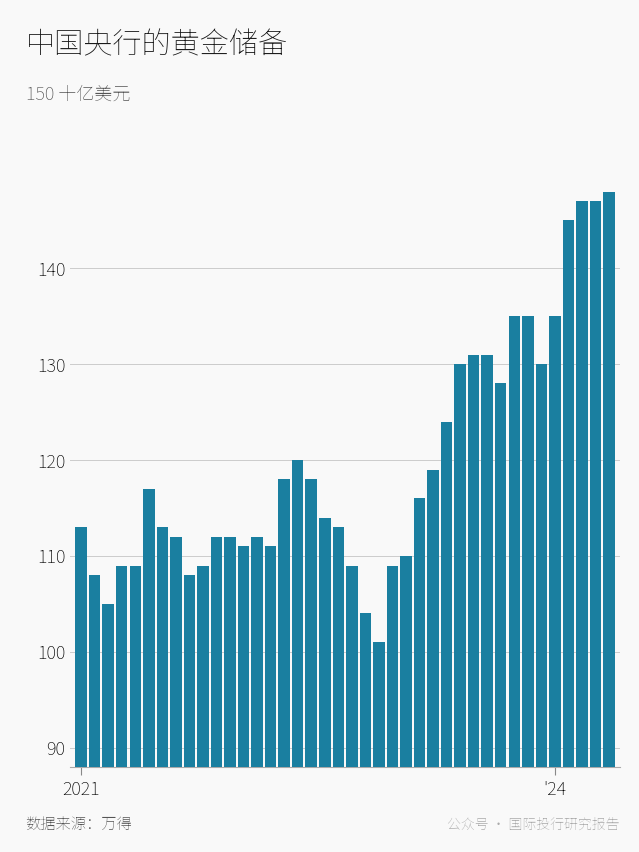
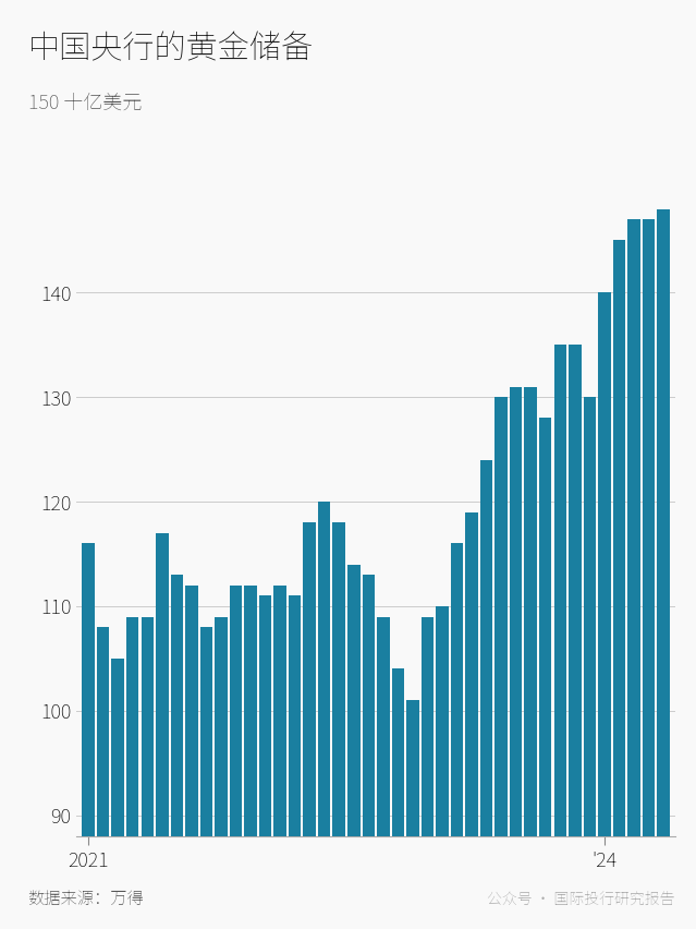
2021: 113 -> 116
'24: 135 -> 140
